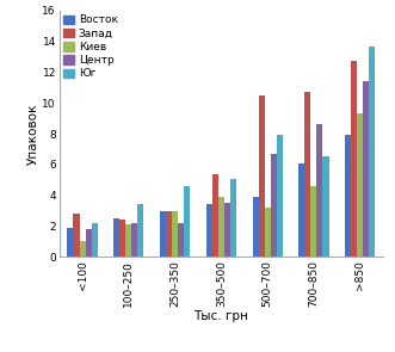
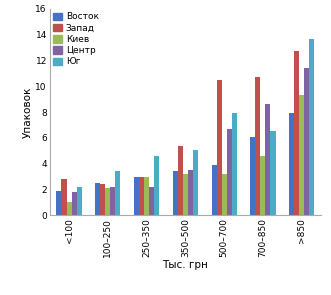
Киев/350–500: 3.9 -> 3.2
